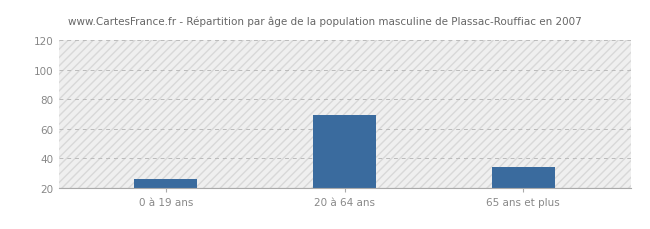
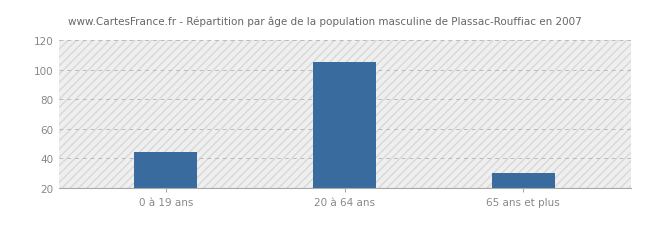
0 à 19 ans: 26 -> 44
20 à 64 ans: 69 -> 105
65 ans et plus: 34 -> 30
